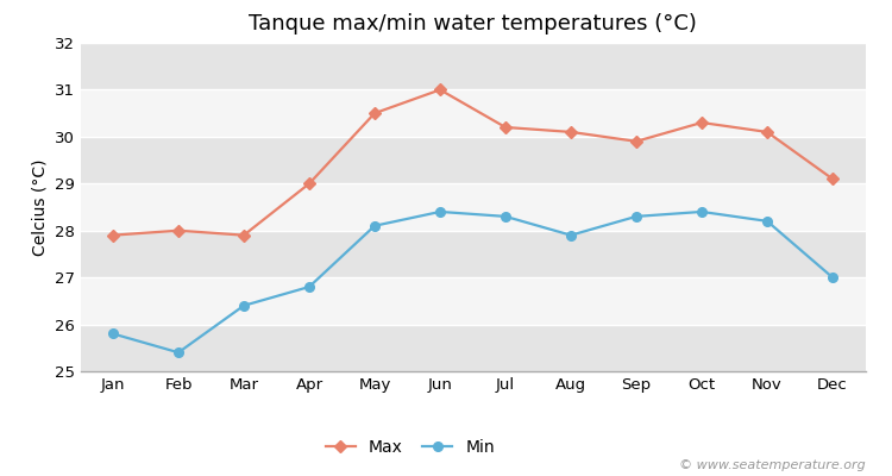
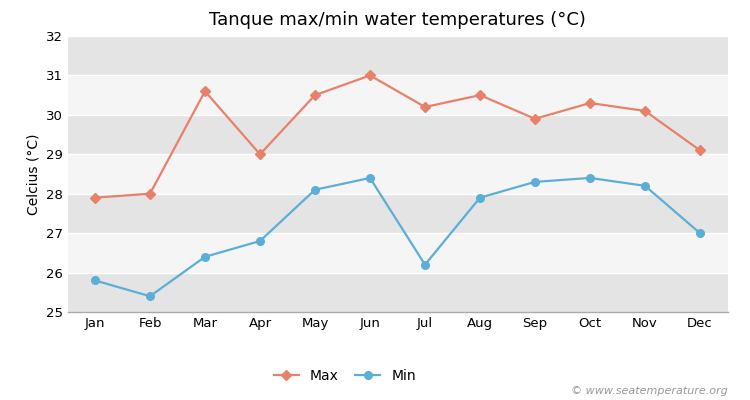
Max/Mar: 27.9 -> 30.6
Min/Jul: 28.3 -> 26.2
Max/Aug: 30.1 -> 30.5
